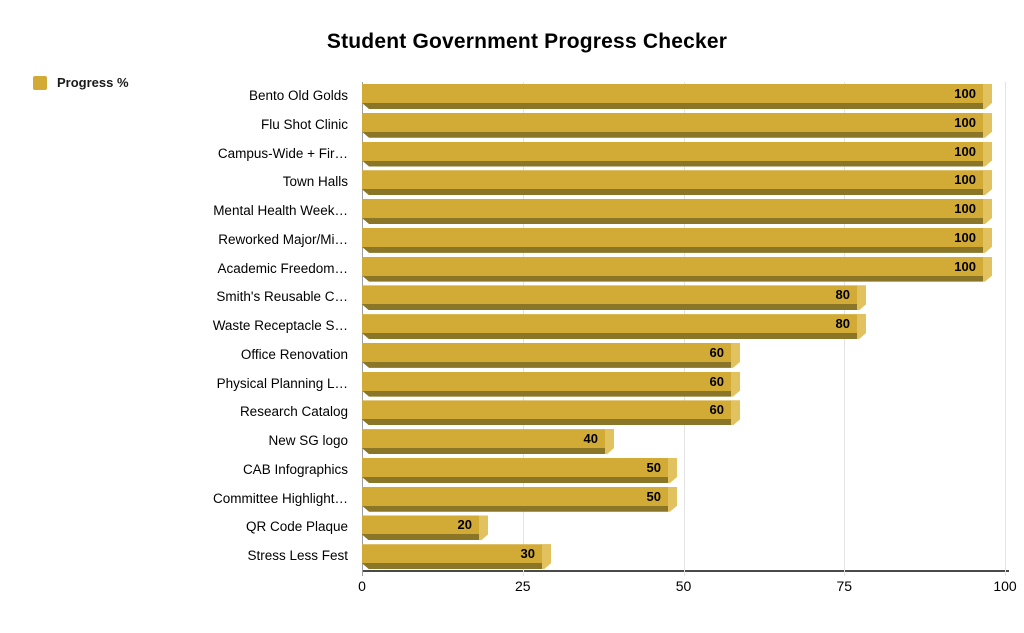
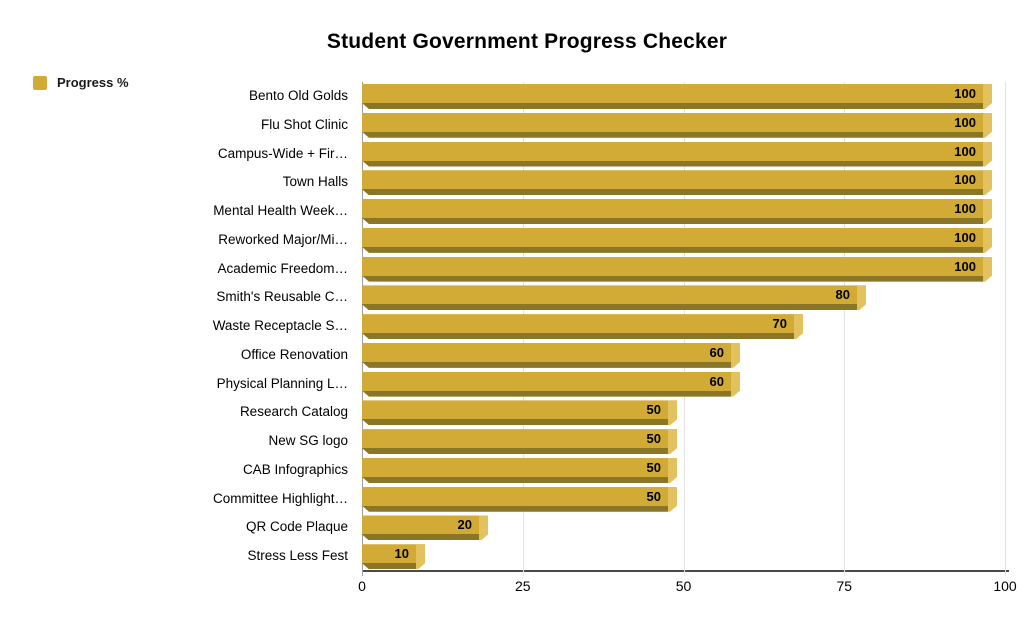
Waste Receptacle S…: 80 -> 70
Research Catalog: 60 -> 50
New SG logo: 40 -> 50
Stress Less Fest: 30 -> 10
